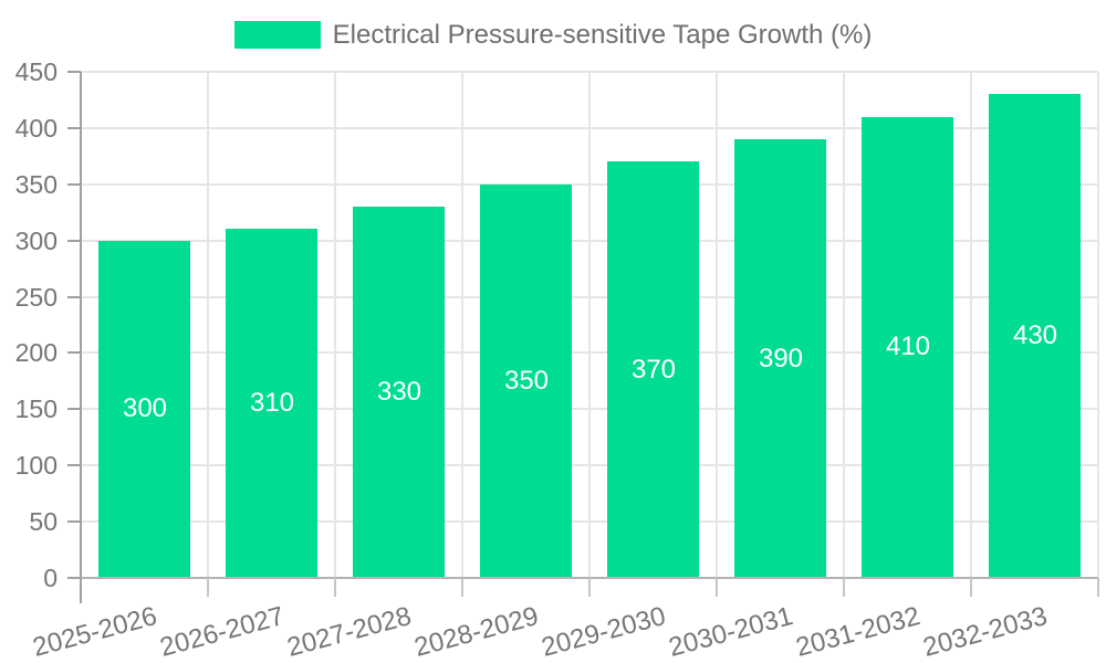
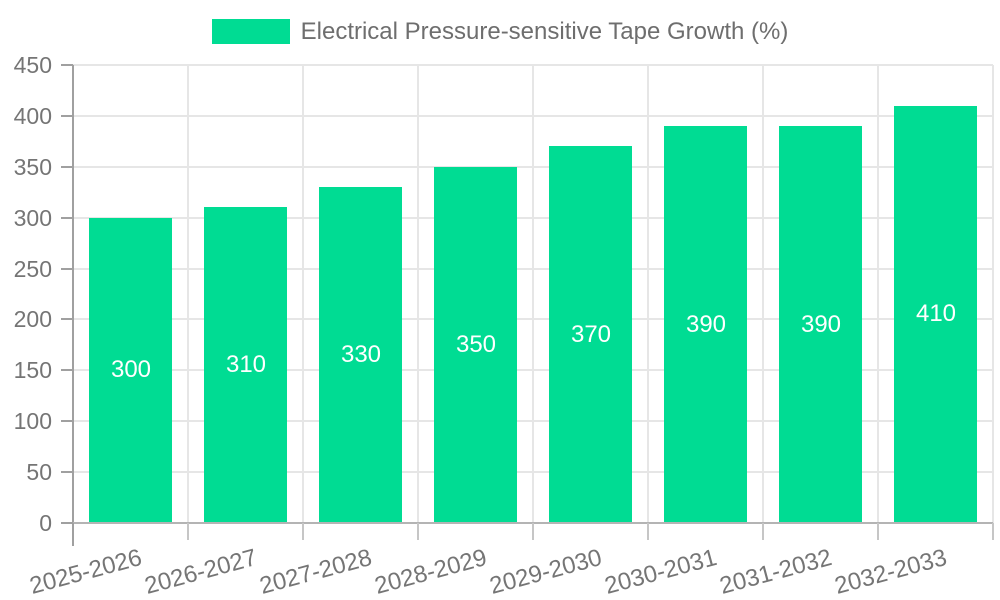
2031-2032: 410 -> 390
2032-2033: 430 -> 410
